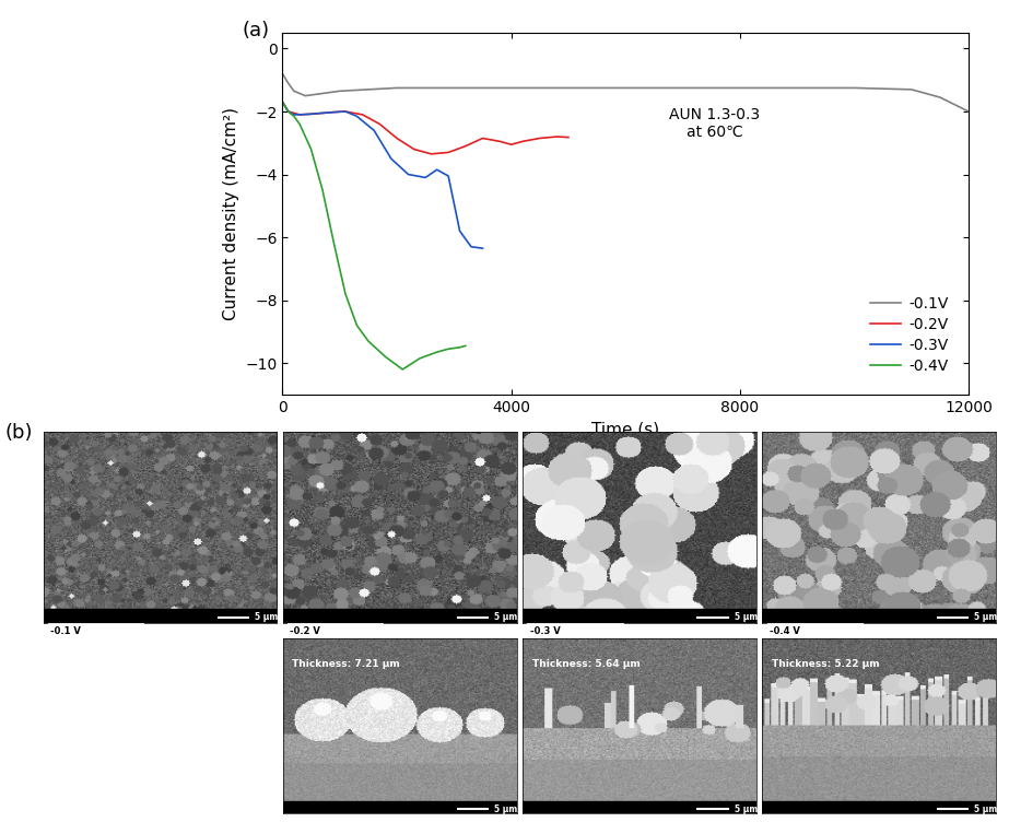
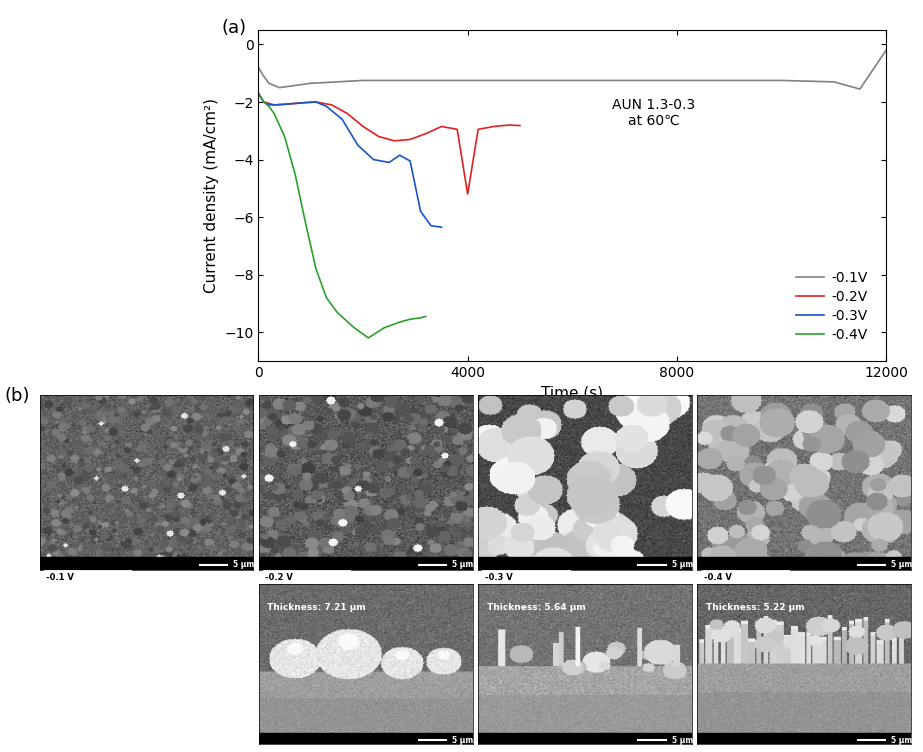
-0.2V/4000: -3.05 -> -5.20
-0.1V/12000: -2.00 -> -0.20
